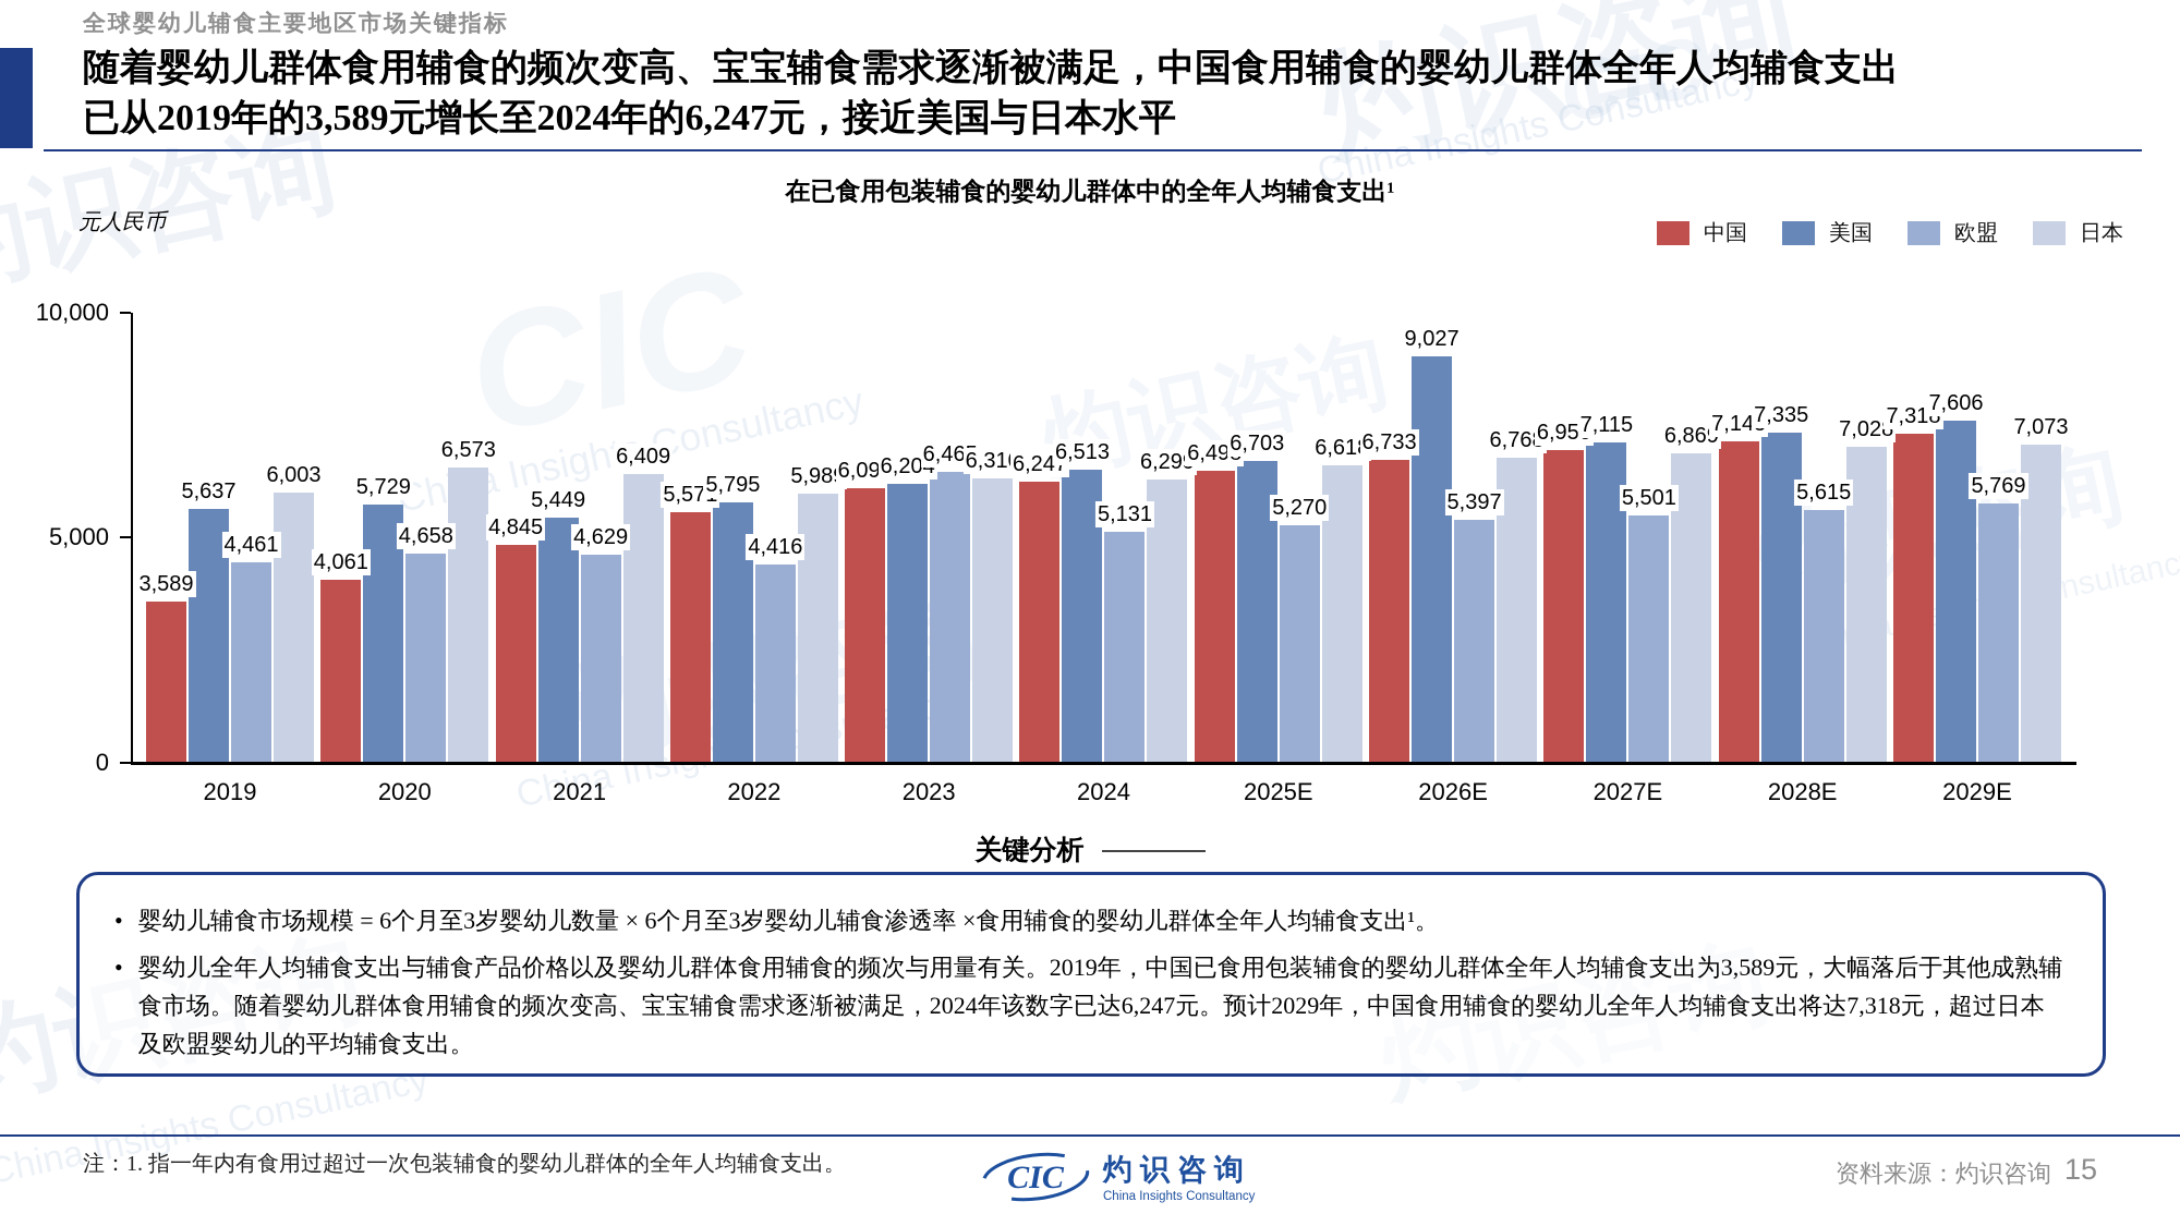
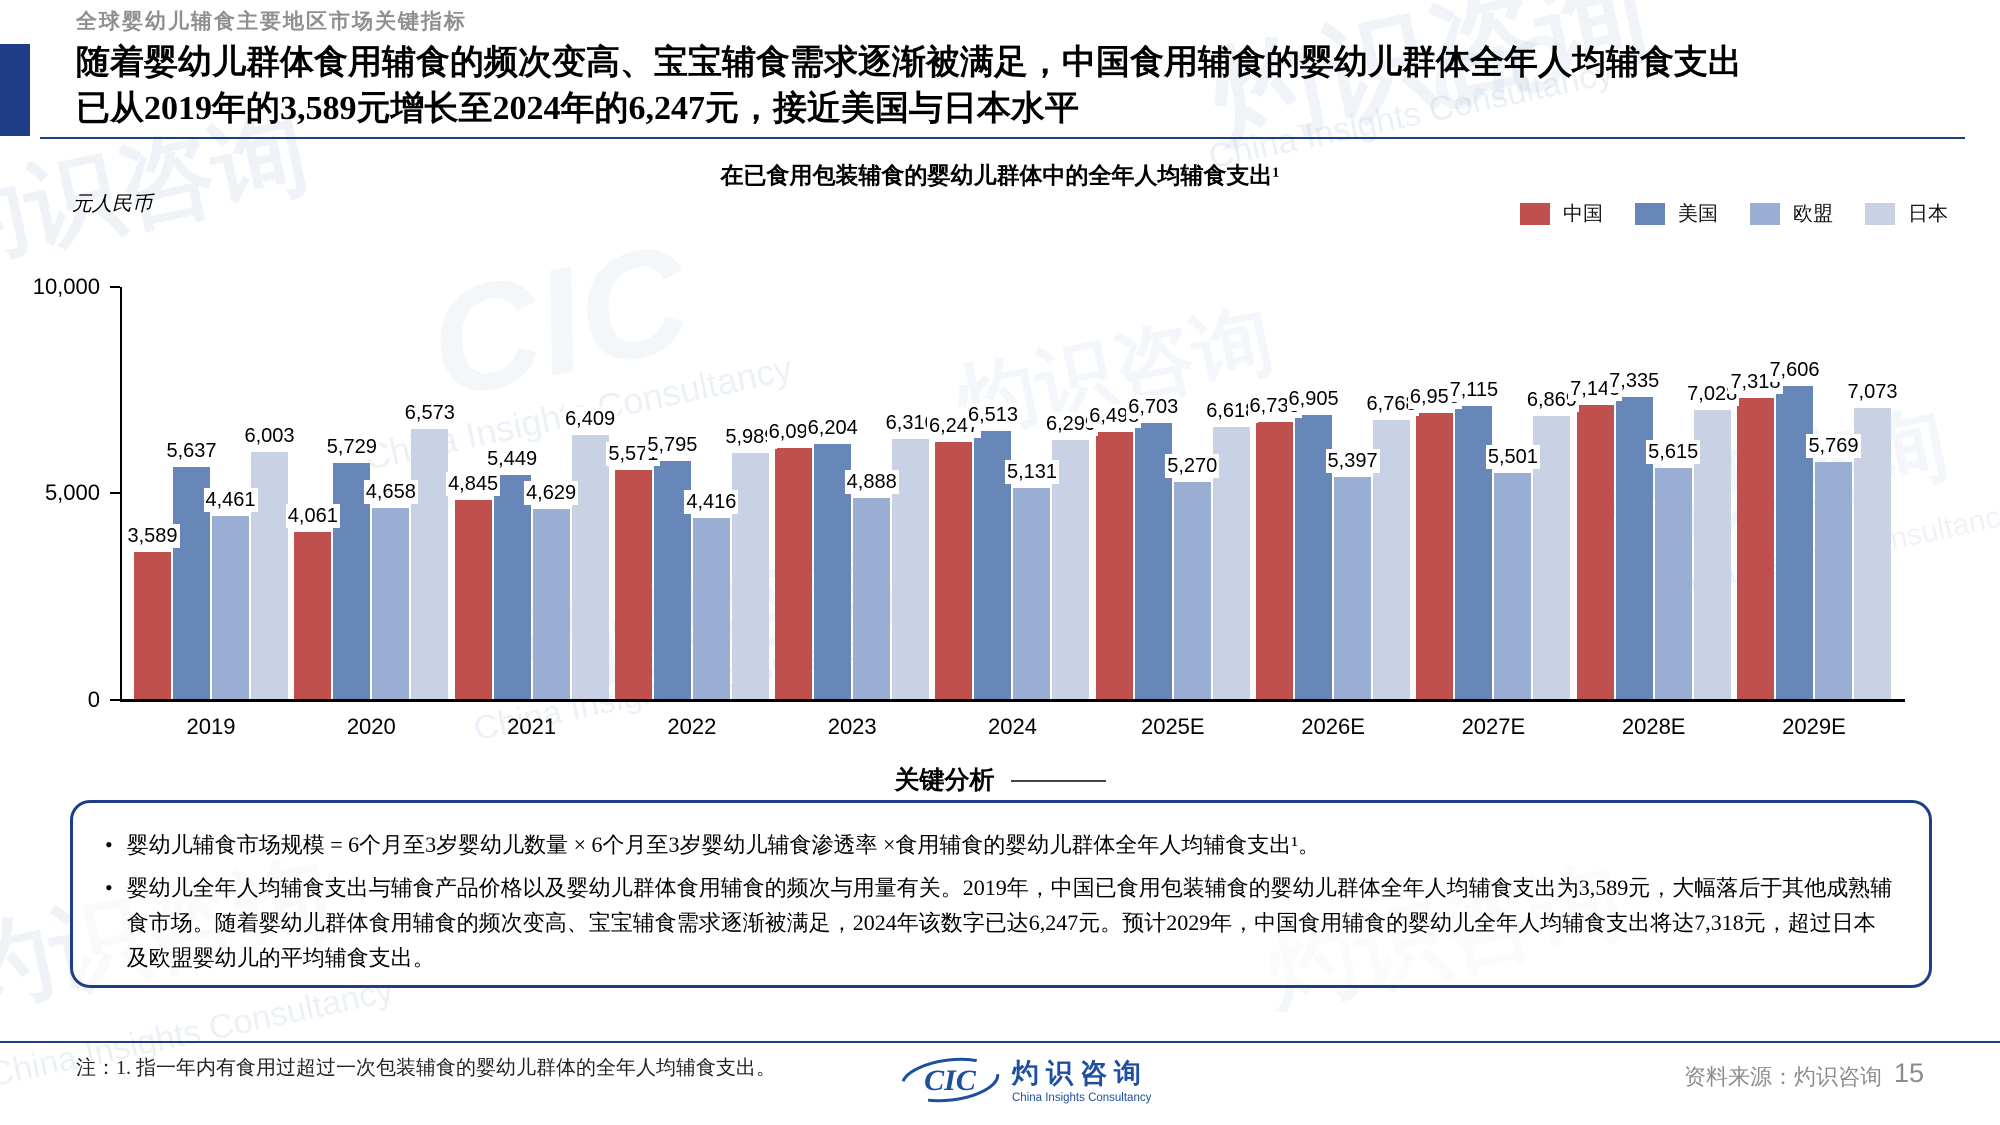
欧盟/2023: 6,465 -> 4,888
美国/2026E: 9,027 -> 6,905
